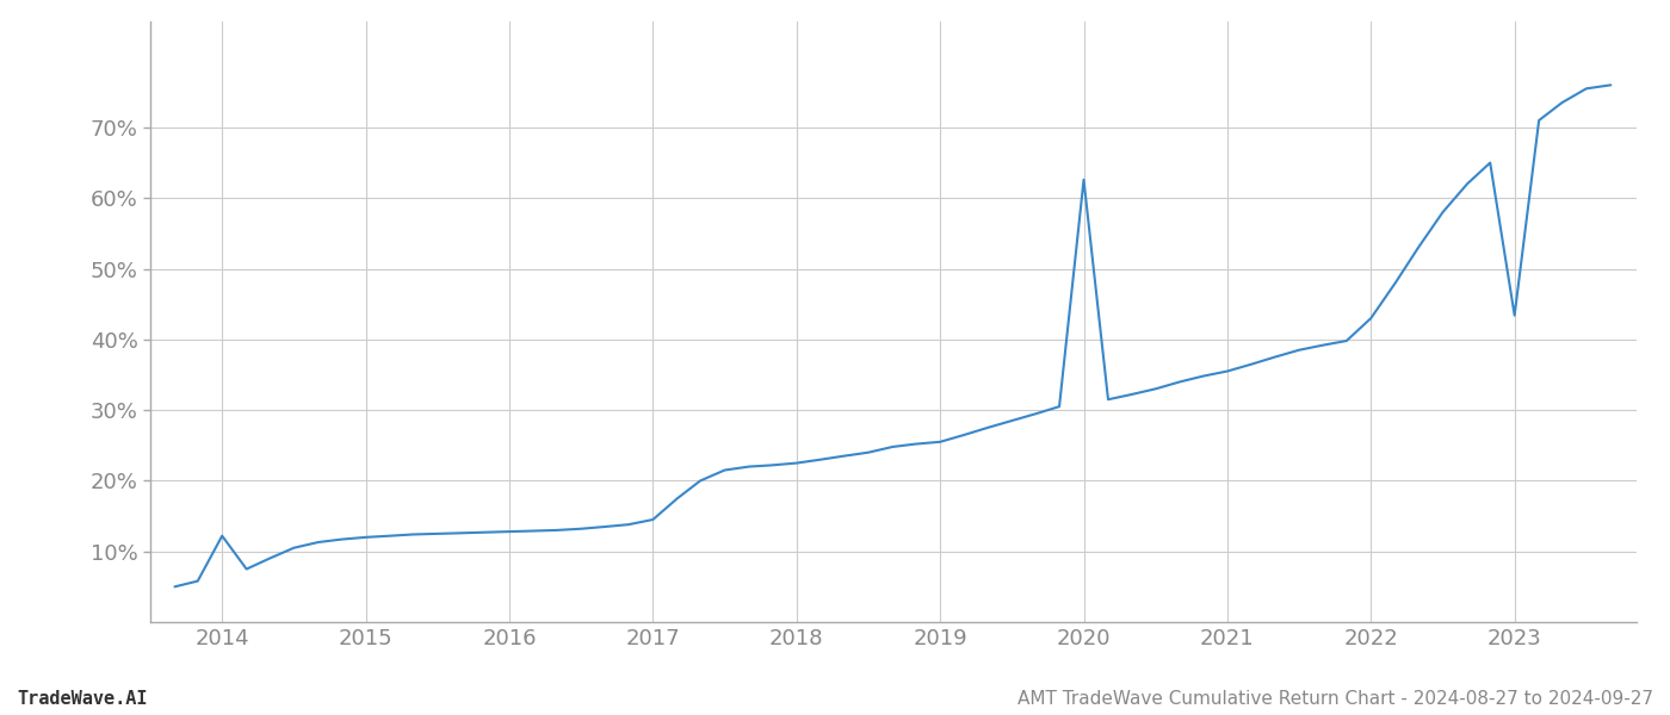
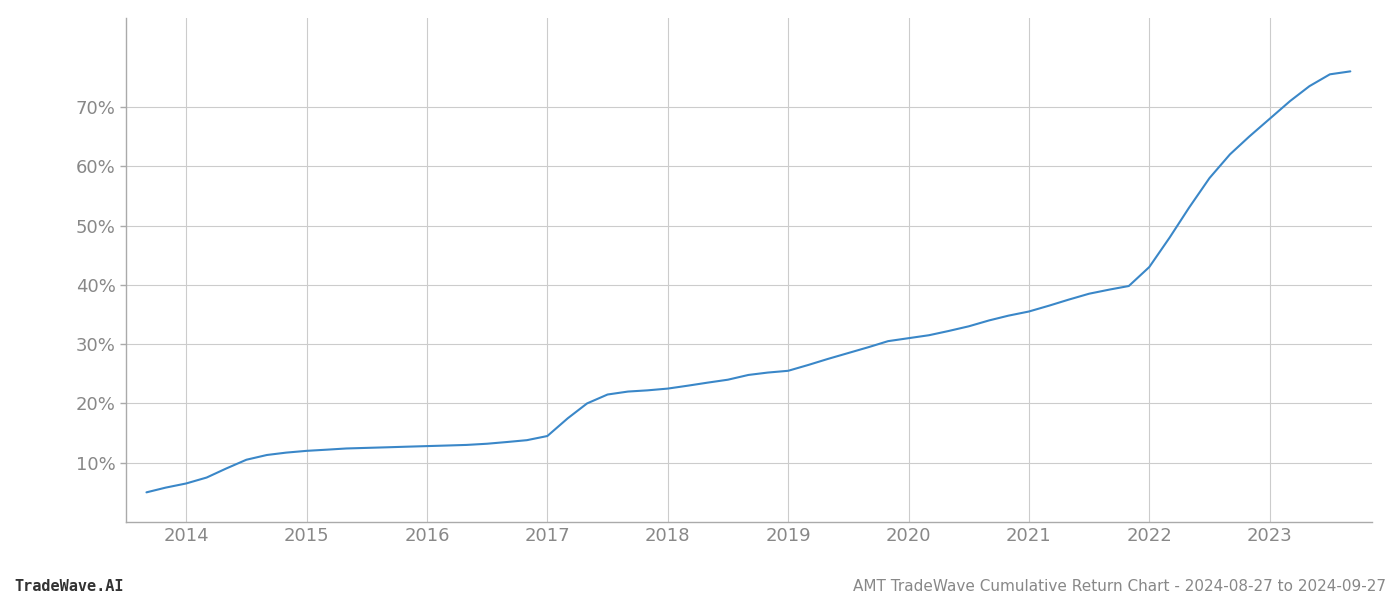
2014: 12.2% -> 6.5%
2020: 62.6% -> 31.0%
2023: 43.4% -> 68.0%
